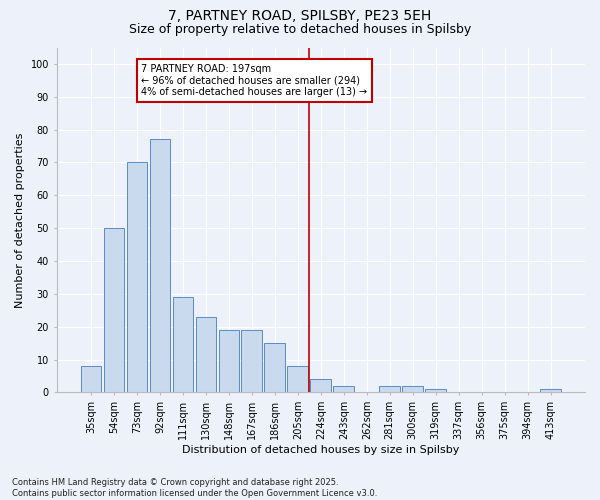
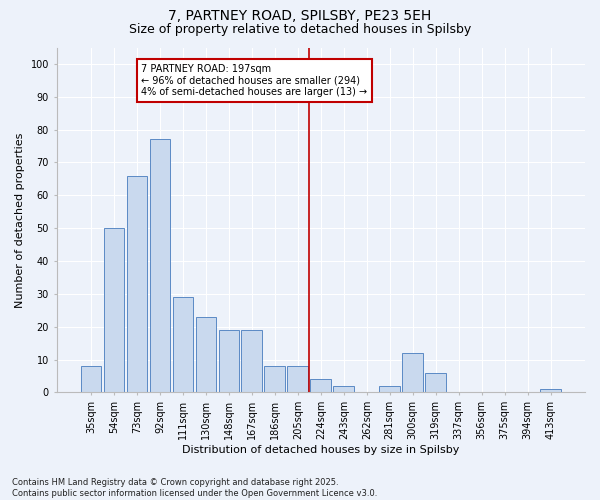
73sqm: 70 -> 66
186sqm: 15 -> 8
300sqm: 2 -> 12
319sqm: 1 -> 6
